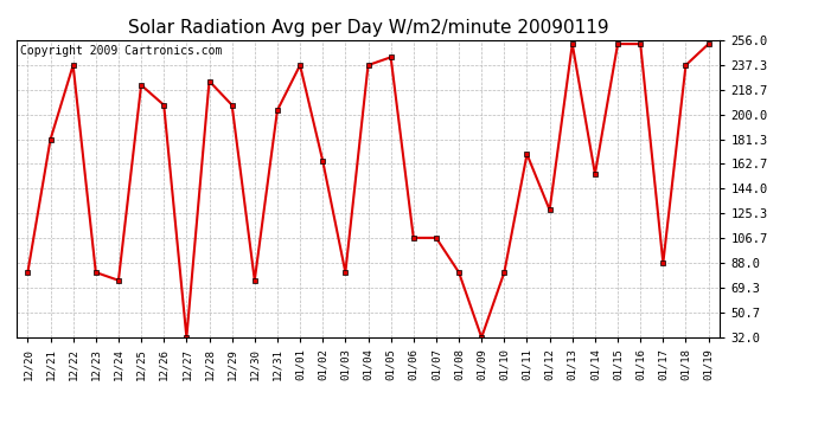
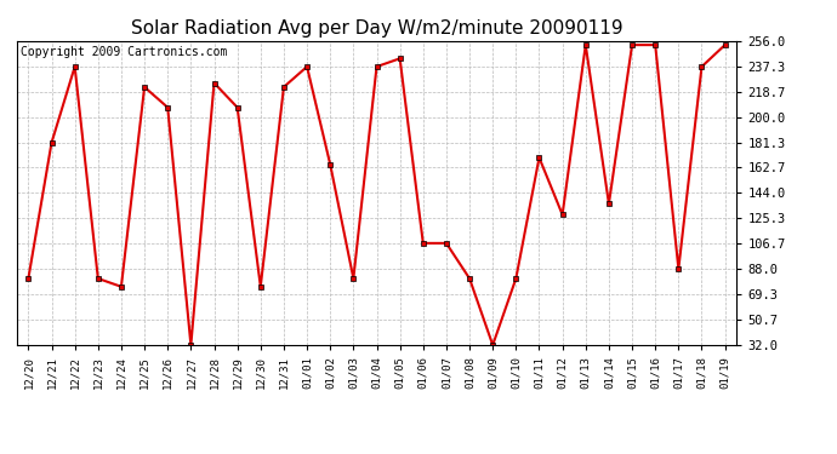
12/31: 203 -> 222
01/14: 155 -> 136
